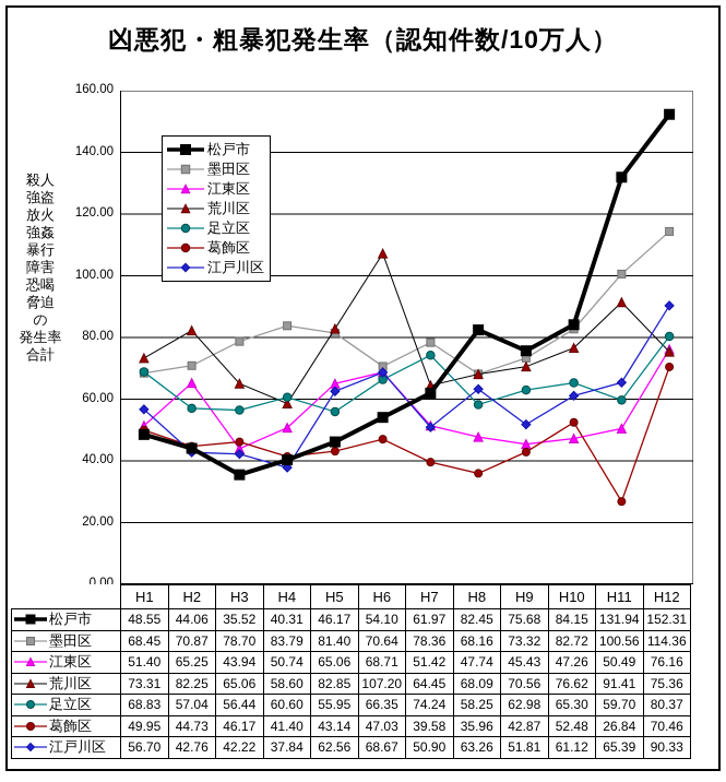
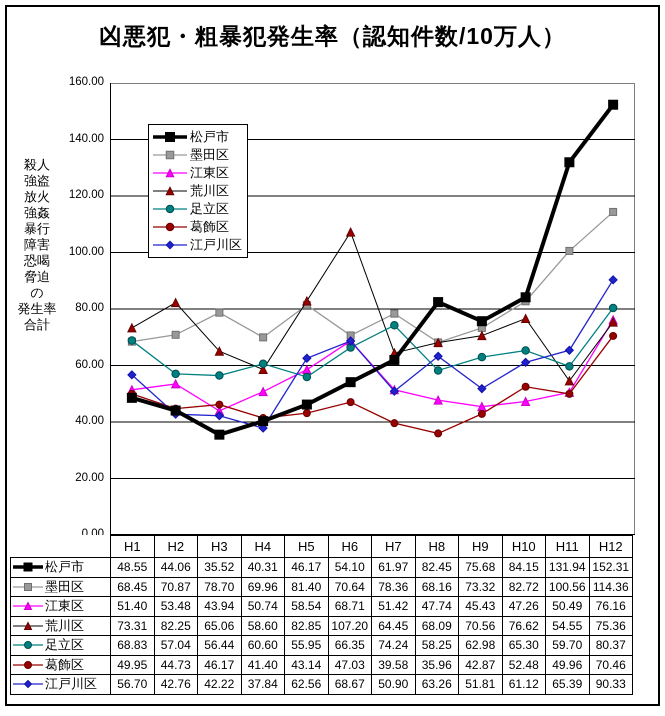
江東区/H2: 65.25 -> 53.48
墨田区/H4: 83.79 -> 69.96
江東区/H5: 65.06 -> 58.54
荒川区/H11: 91.41 -> 54.55
葛飾区/H11: 26.84 -> 49.96
